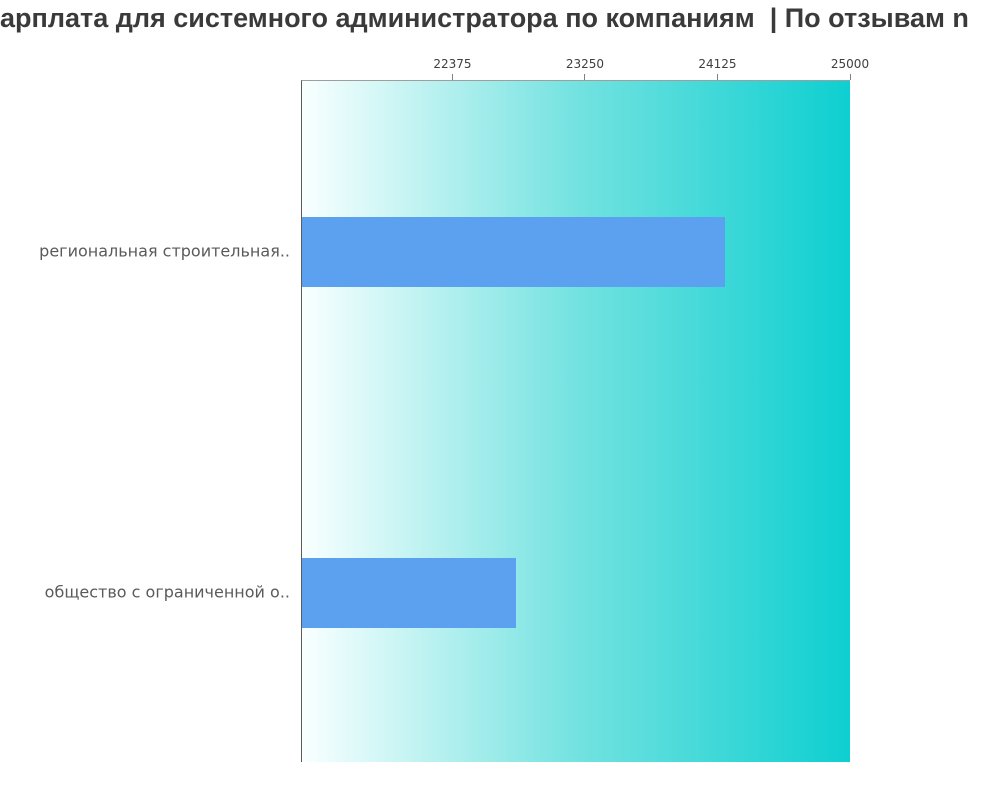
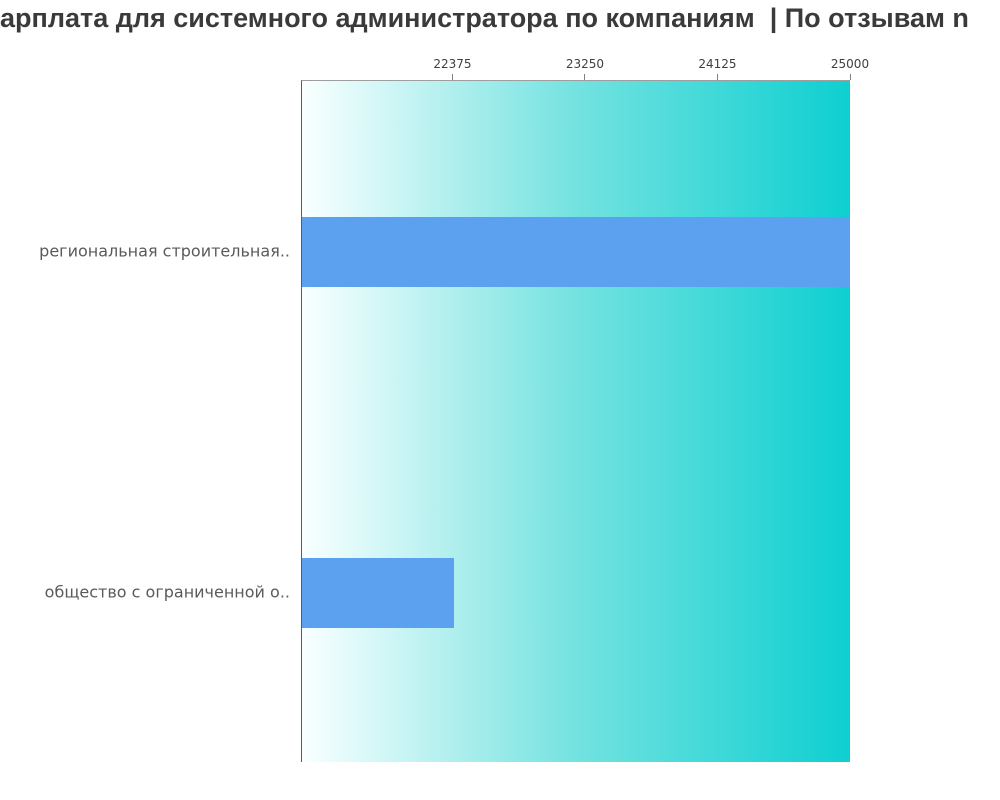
региональная строительная..: 24170 -> 25000
общество с ограниченной о..: 22790 -> 22380
